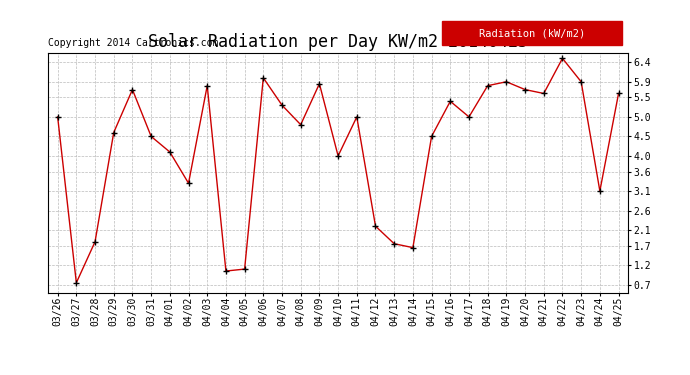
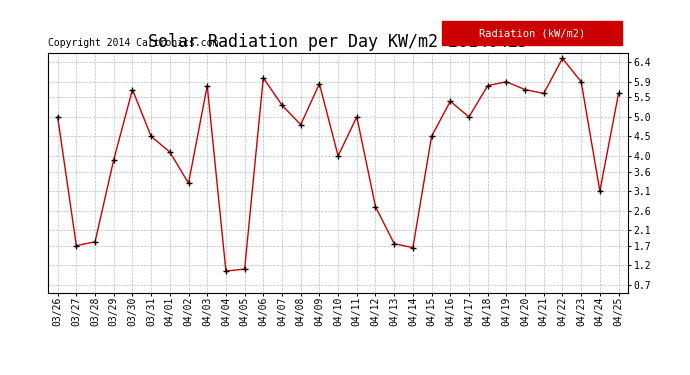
03/27: 0.75 -> 1.70
03/29: 4.60 -> 3.90
04/12: 2.20 -> 2.70
